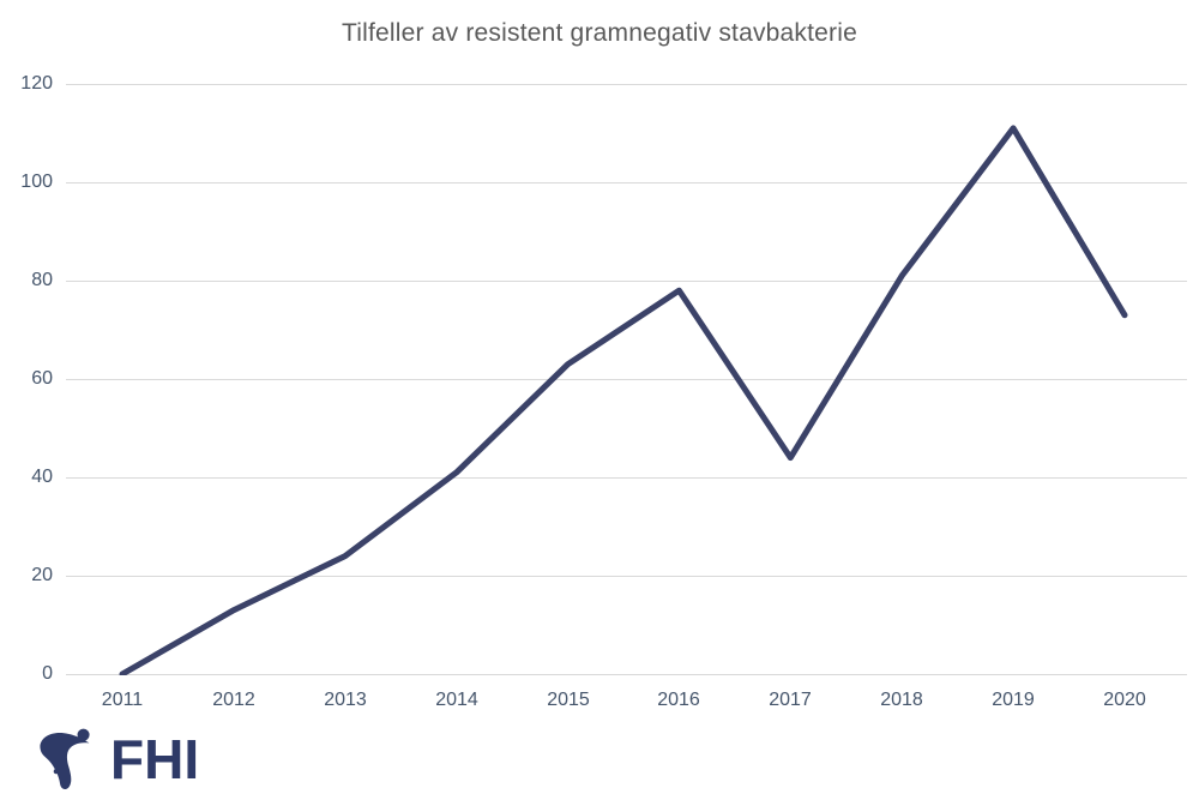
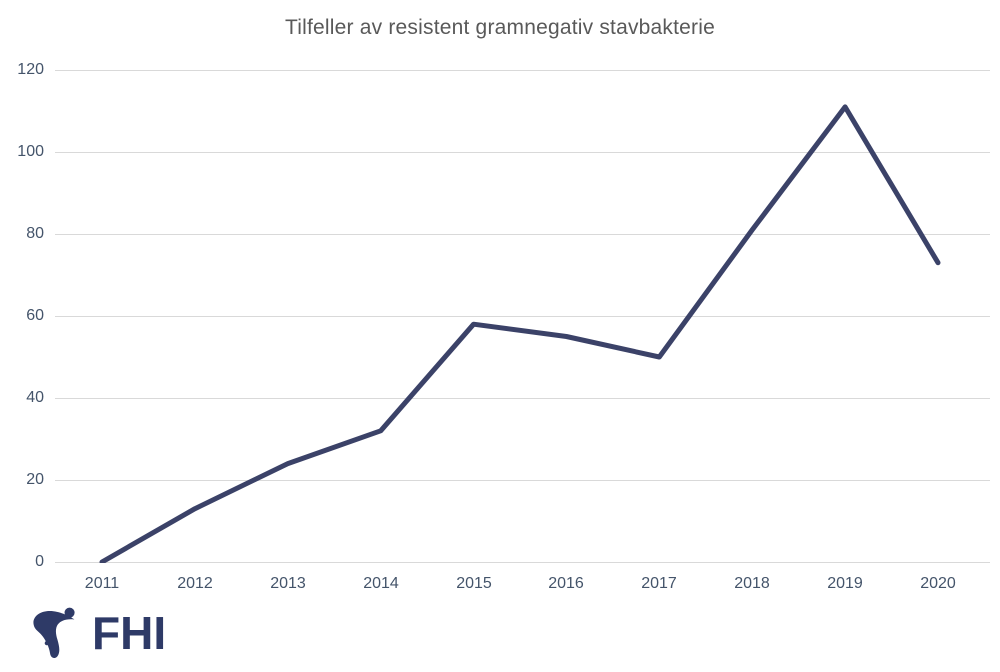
2014: 41 -> 32
2015: 63 -> 58
2016: 78 -> 55
2017: 44 -> 50
